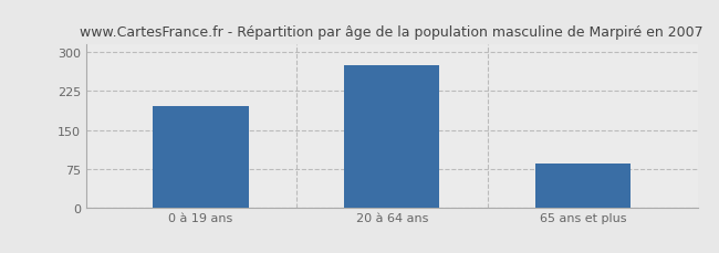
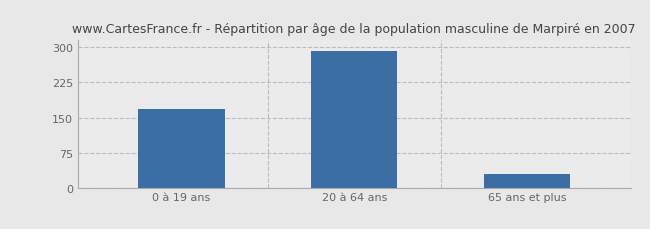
0 à 19 ans: 195 -> 168
20 à 64 ans: 275 -> 293
65 ans et plus: 85 -> 30
